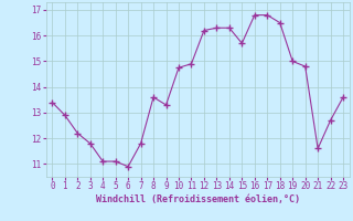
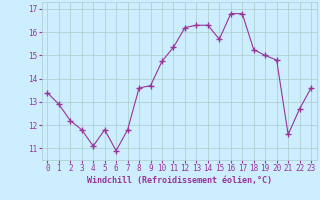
5: 11.10 -> 11.80
9: 13.30 -> 13.70
11: 14.90 -> 15.35
18: 16.50 -> 15.25
